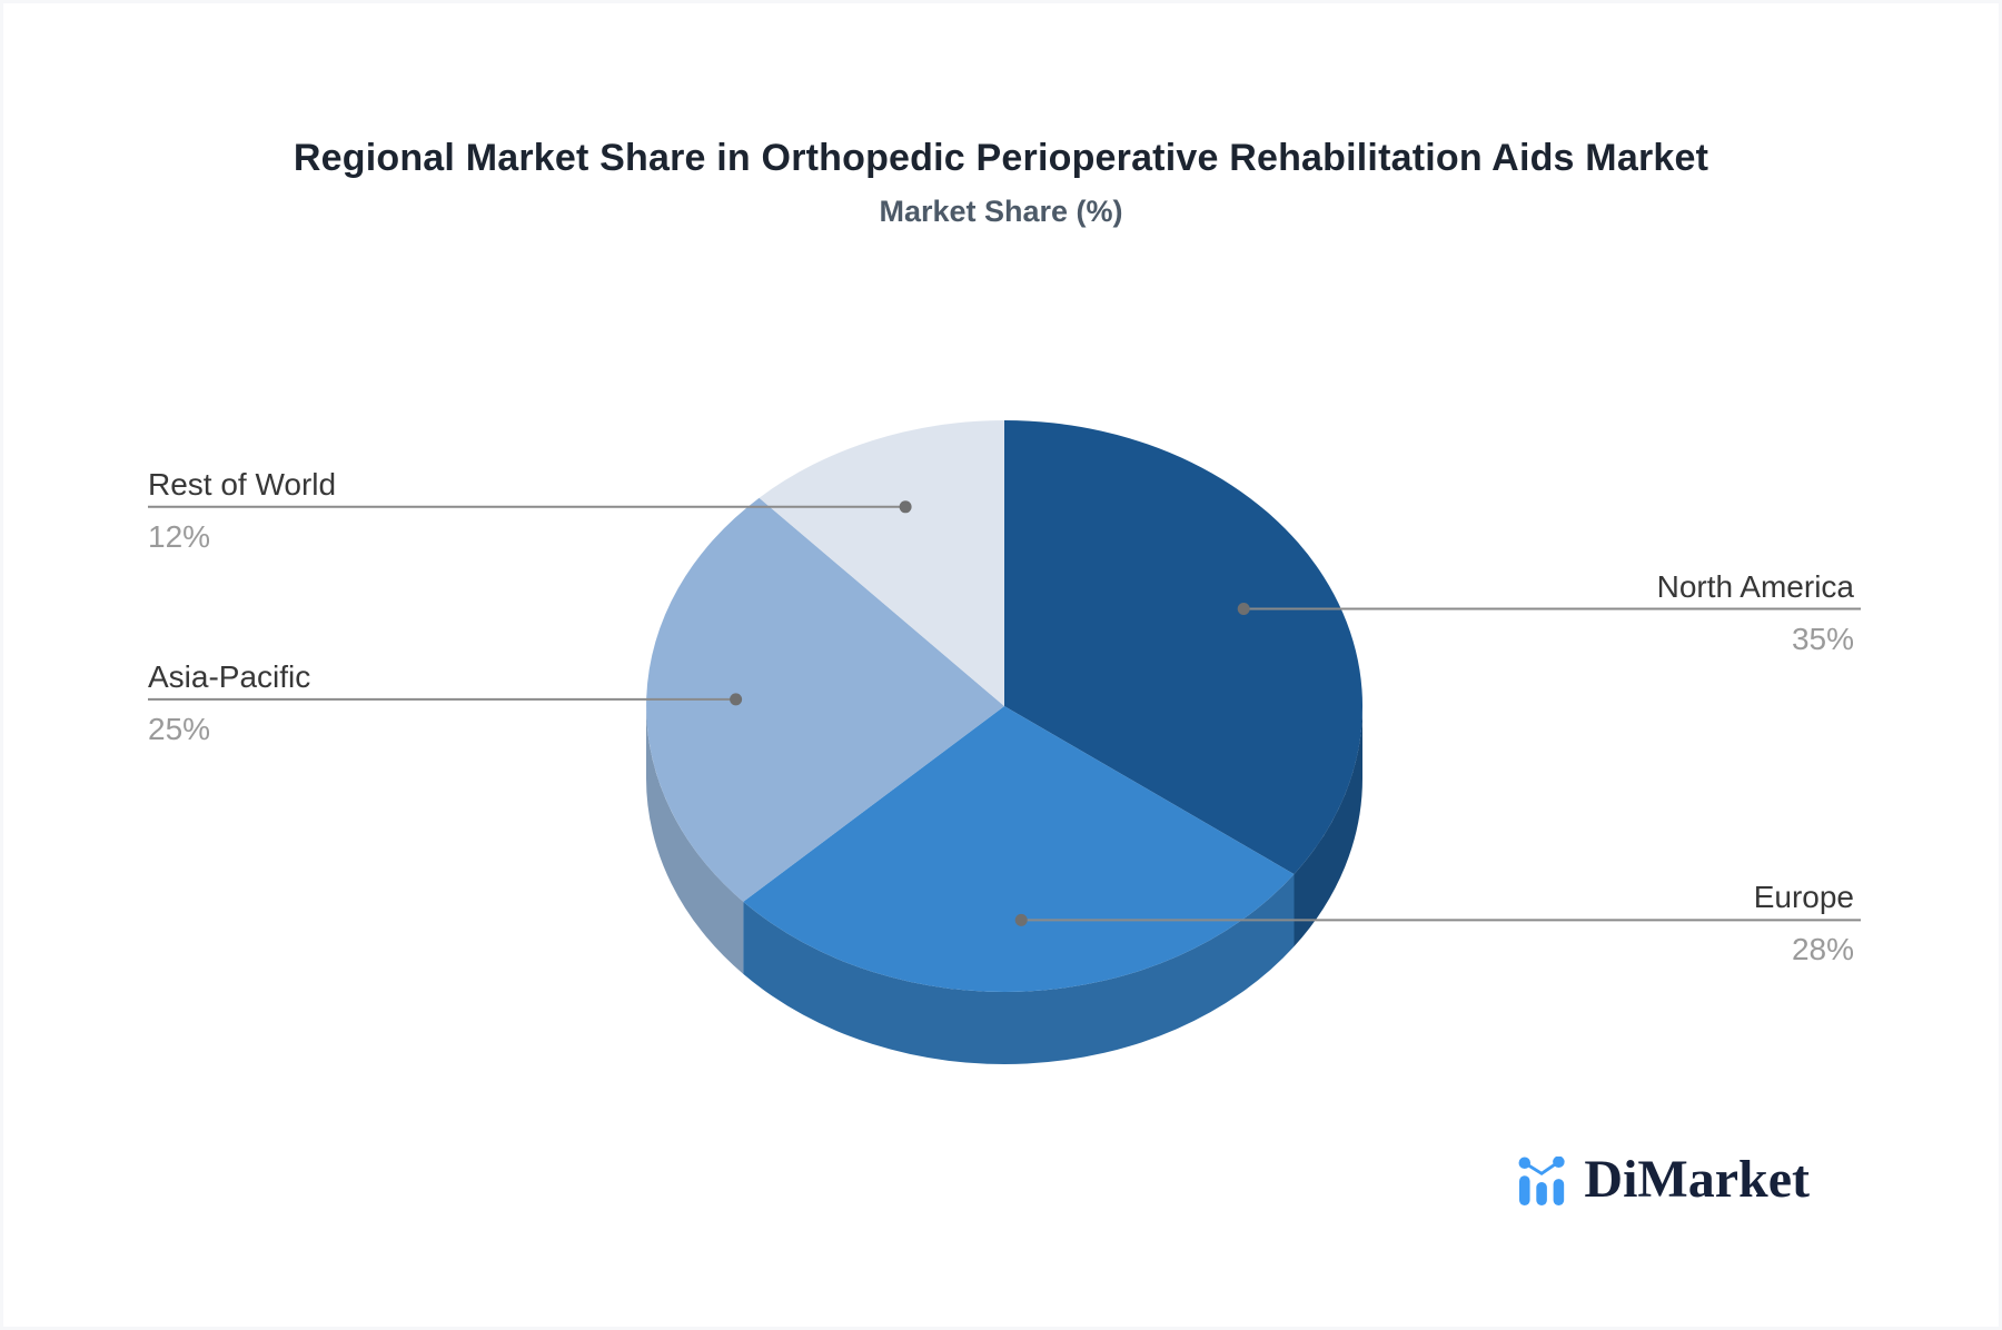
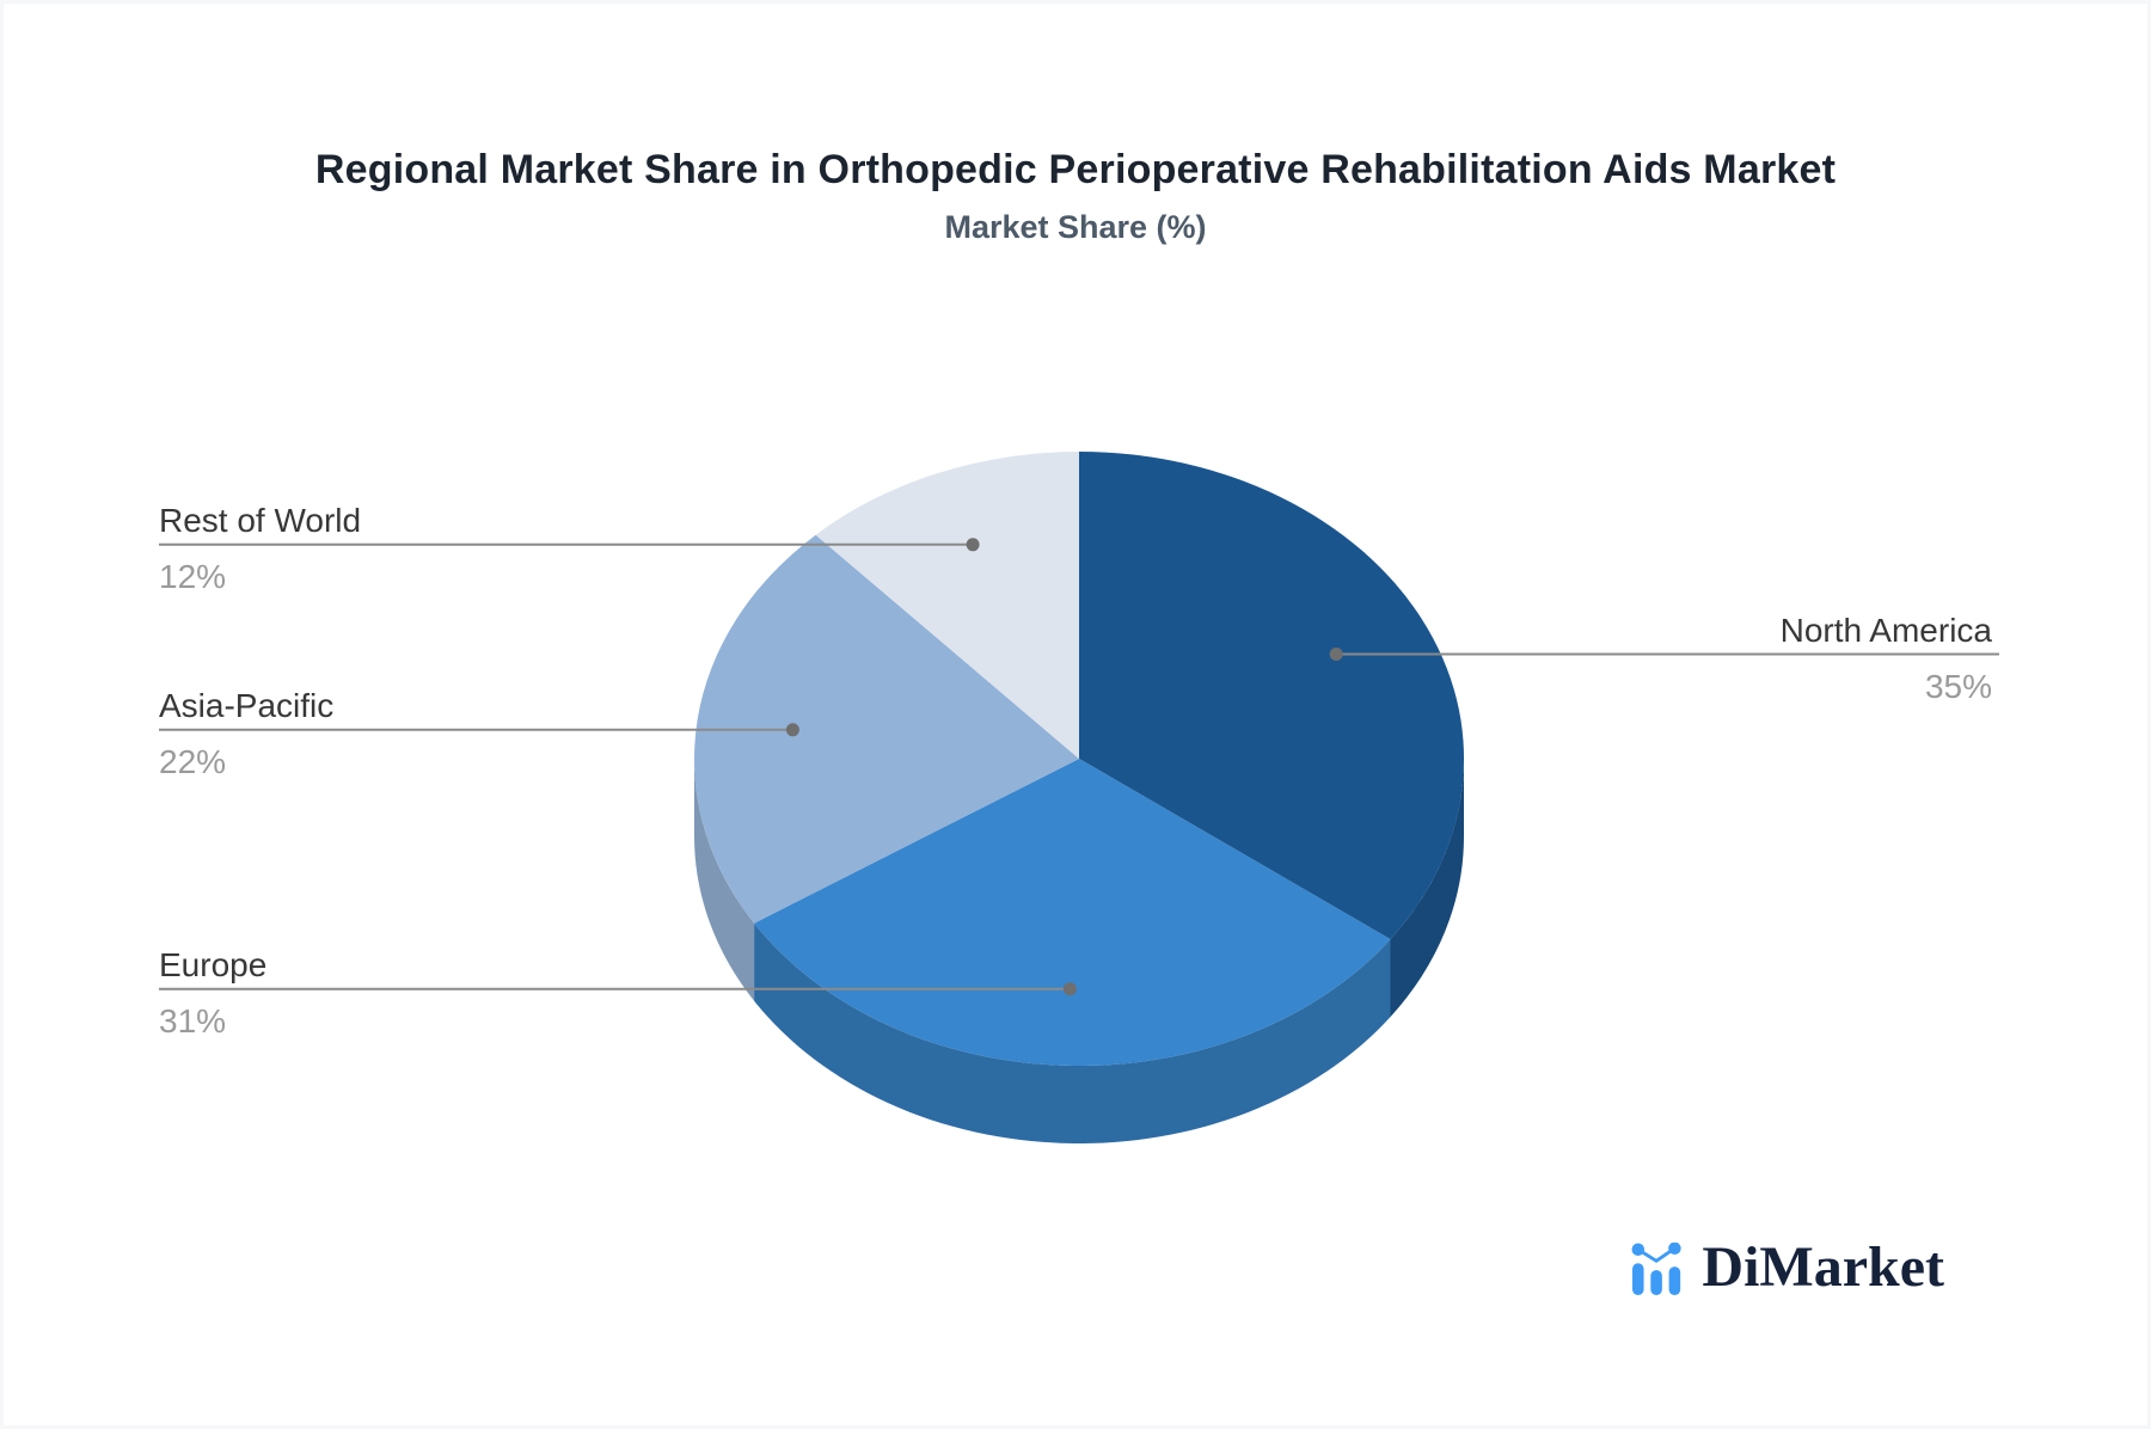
Europe: 28% -> 31%
Asia-Pacific: 25% -> 22%
